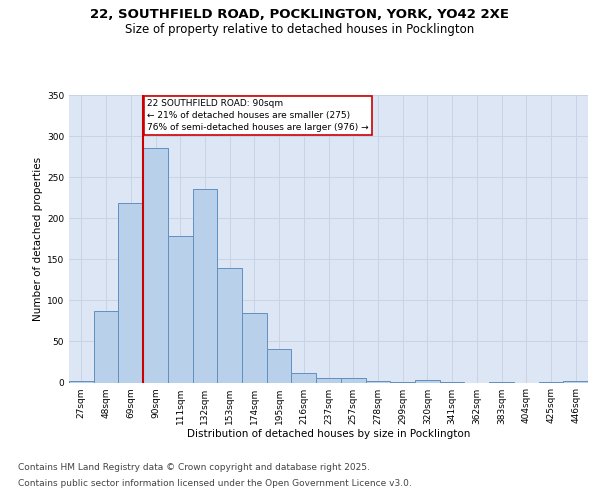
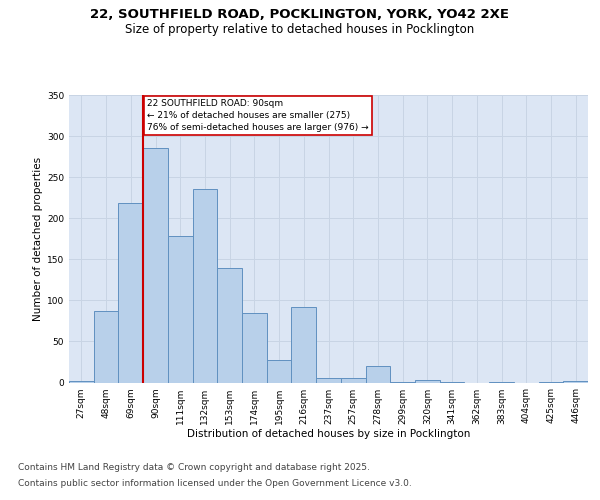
195sqm: 41 -> 28
216sqm: 11 -> 92
278sqm: 2 -> 20
